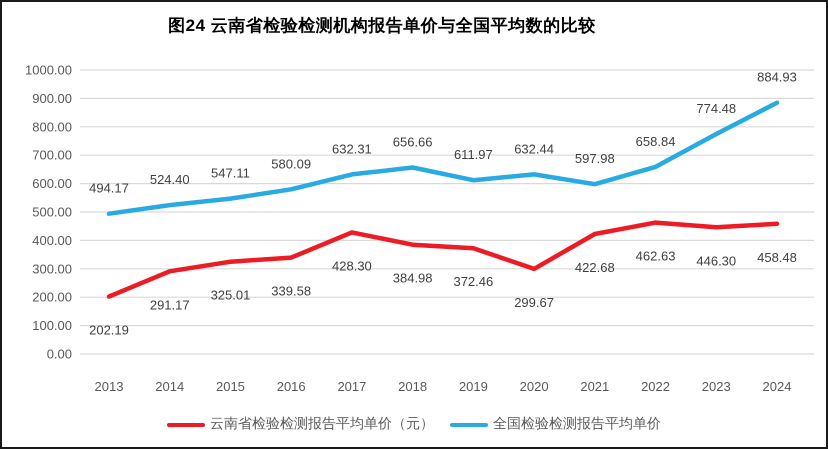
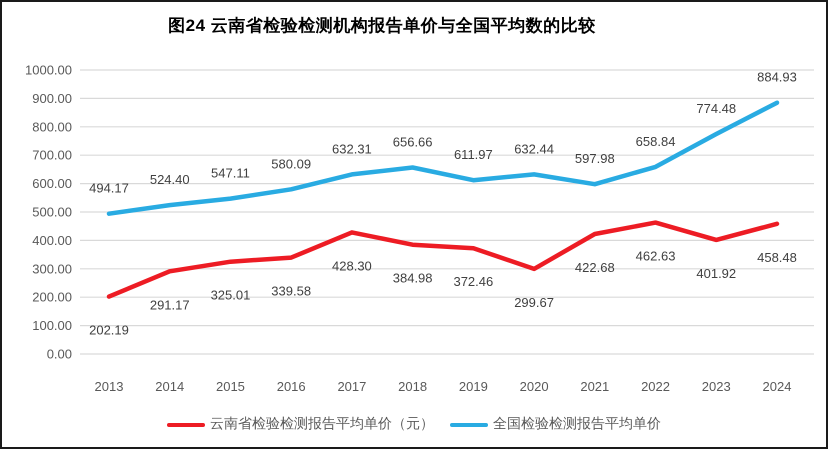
云南省检验检测报告平均单价（元）/2023: 446.30 -> 401.92
